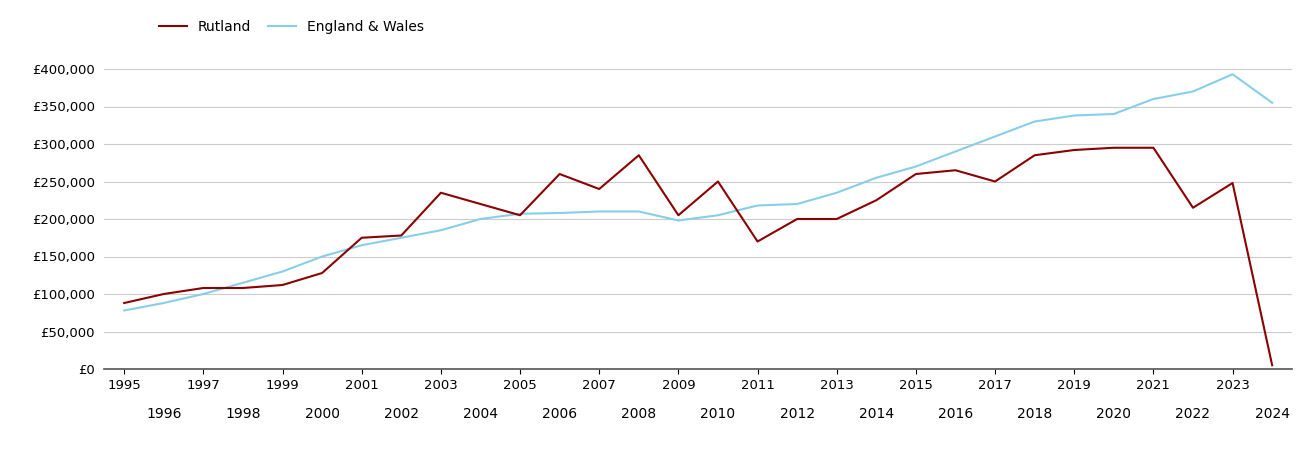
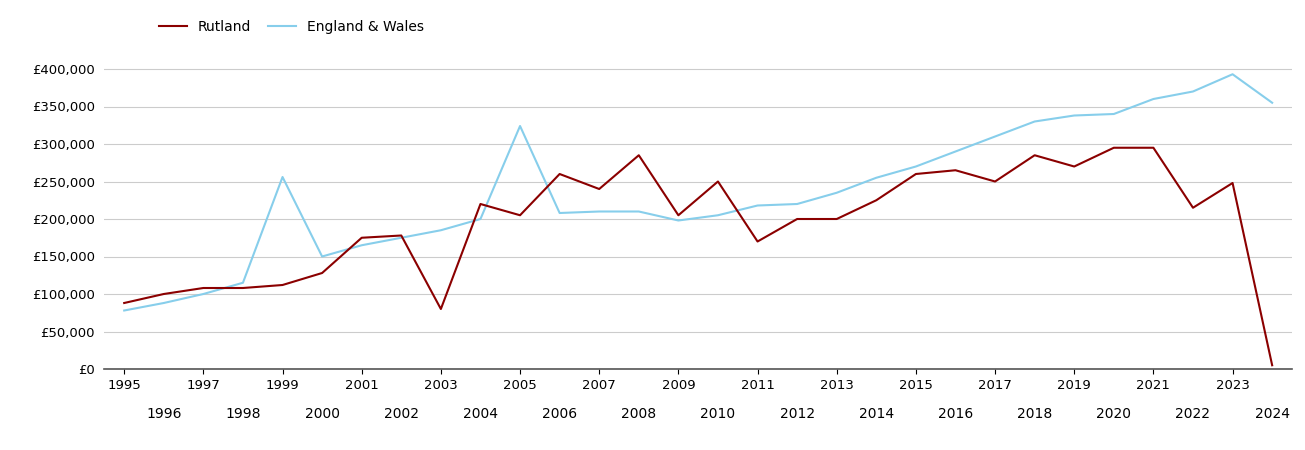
England & Wales/1999: £130,000 -> £256,000
Rutland/2003: £235,000 -> £80,000
England & Wales/2005: £207,000 -> £324,000
Rutland/2019: £292,000 -> £270,000
